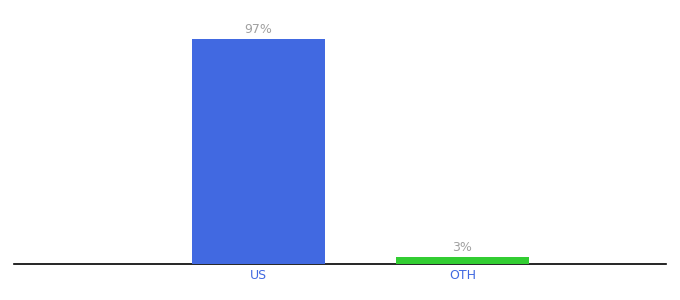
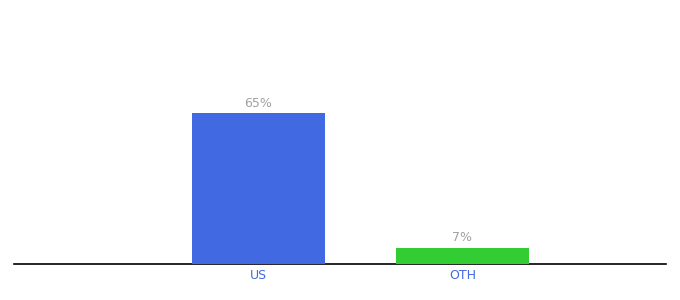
US: 97% -> 65%
OTH: 3% -> 7%
